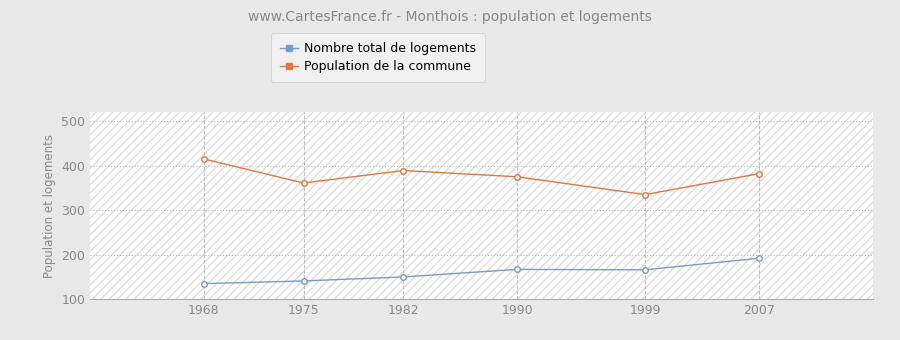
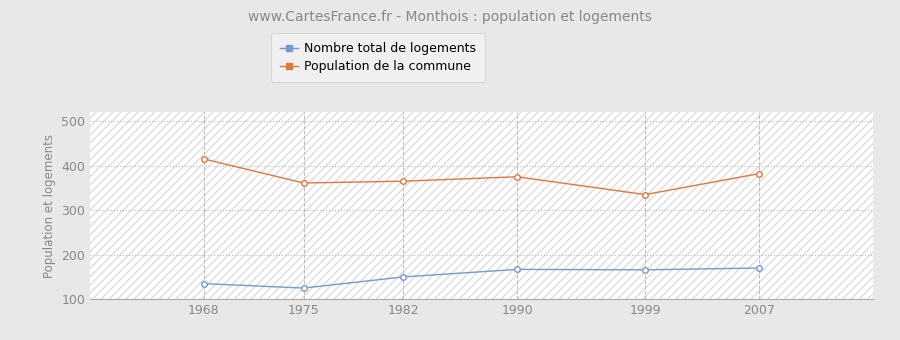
Nombre total de logements/1975: 141 -> 125
Population de la commune/1982: 389 -> 365
Nombre total de logements/2007: 192 -> 170
